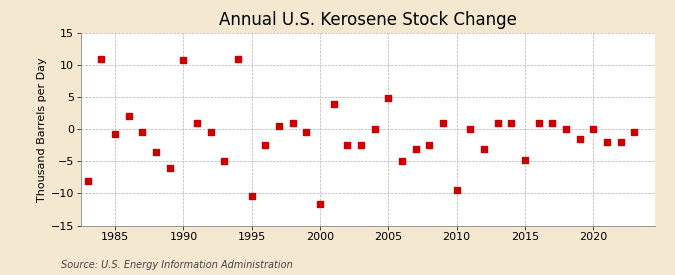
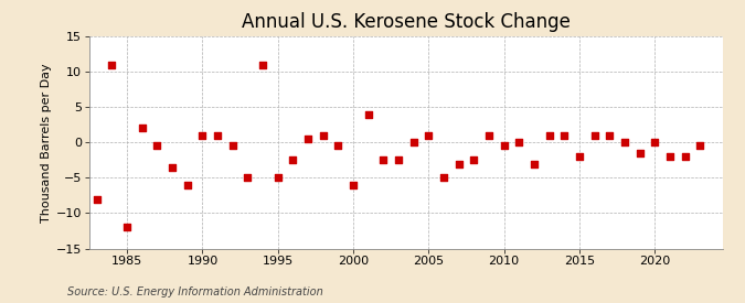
1985: -0.8 -> -12.0
1990: 10.8 -> 1.0
1995: -10.4 -> -5.0
2000: -11.6 -> -6.0
2005: 4.8 -> 1.0
2010: -9.4 -> -0.5
2015: -4.8 -> -2.0
